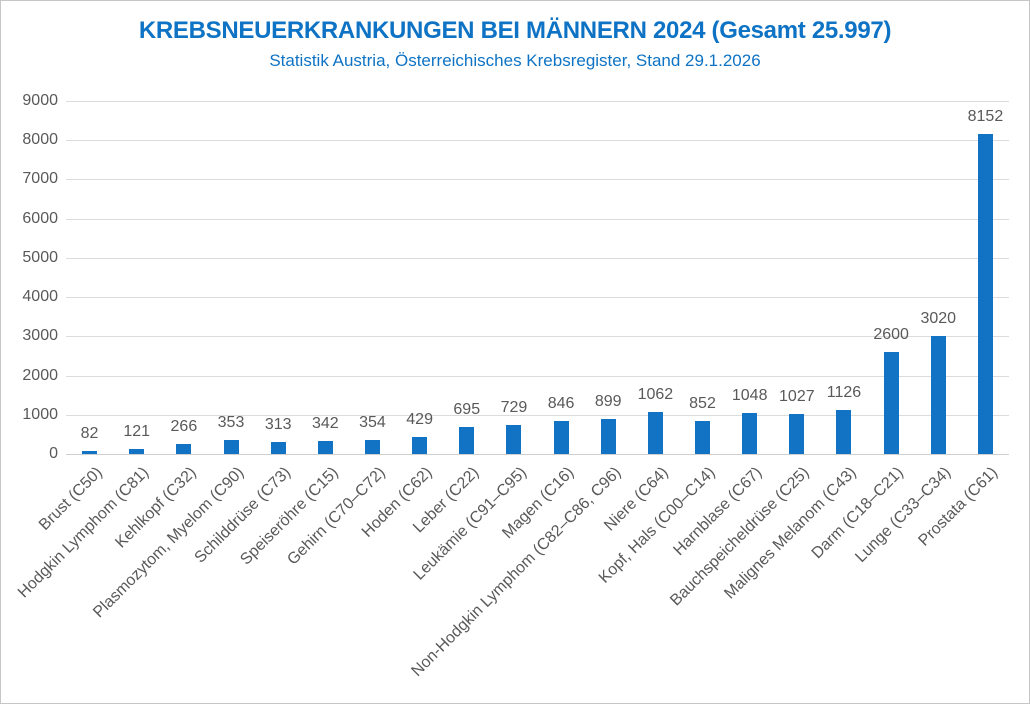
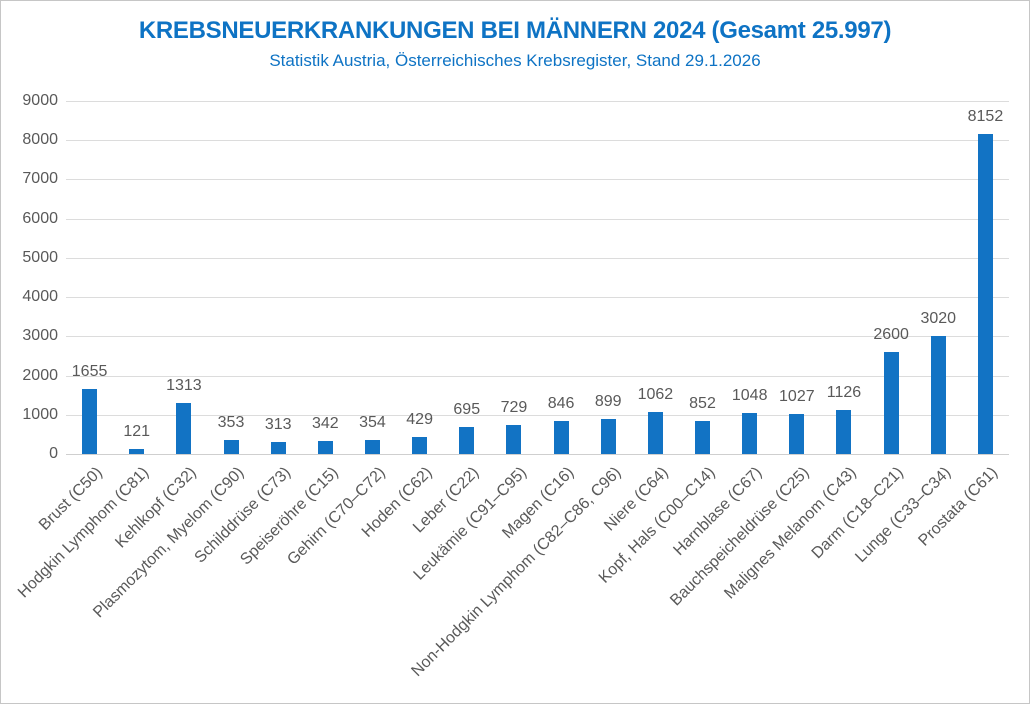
Brust (C50): 82 -> 1655
Kehlkopf (C32): 266 -> 1313
